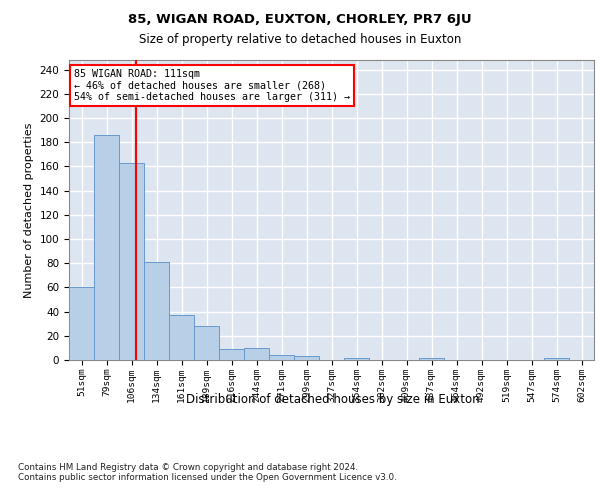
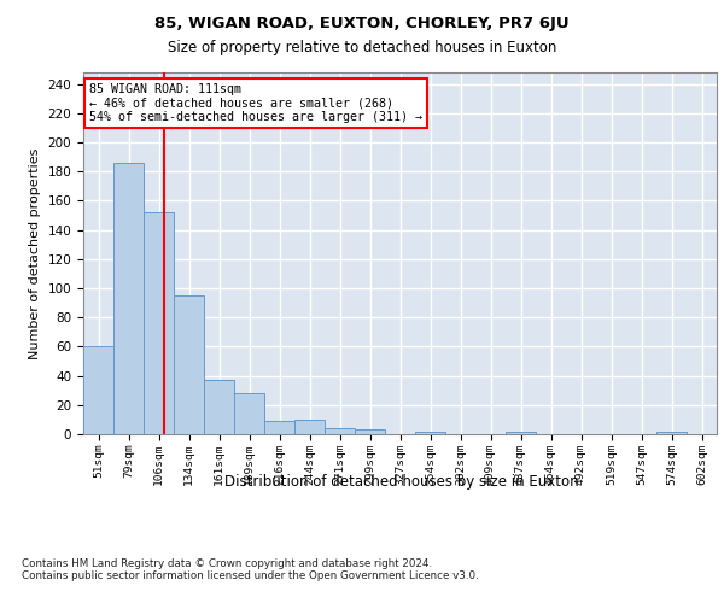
106sqm: 163 -> 152
134sqm: 81 -> 95
